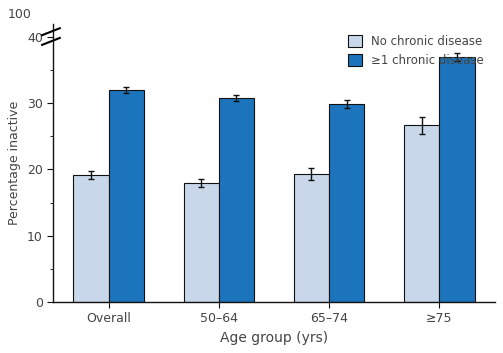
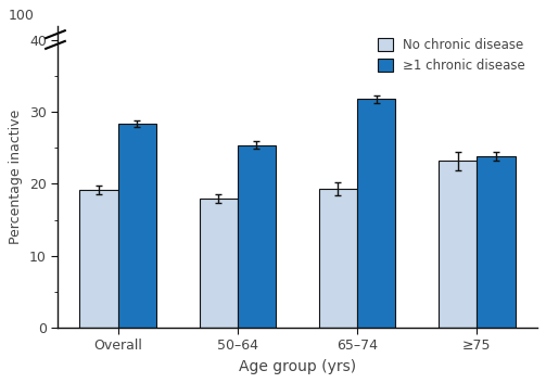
≥1 chronic disease/Overall: 32.0 -> 28.4
≥1 chronic disease/50–64: 30.8 -> 25.4
≥1 chronic disease/65–74: 29.9 -> 31.8
No chronic disease/≥75: 26.7 -> 23.2
≥1 chronic disease/≥75: 37.0 -> 23.8
